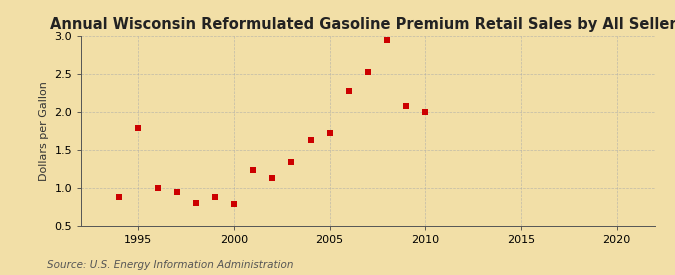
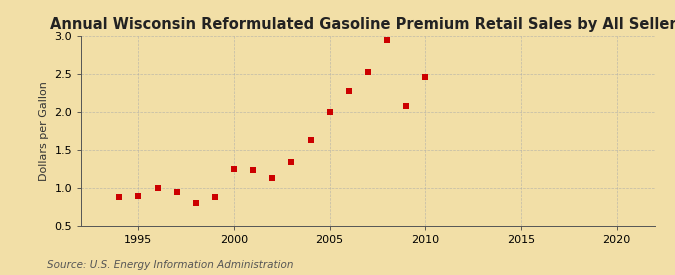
1995: 1.78 -> 0.89
2000: 0.78 -> 1.25
2005: 1.72 -> 2.00
2010: 2.00 -> 2.46
